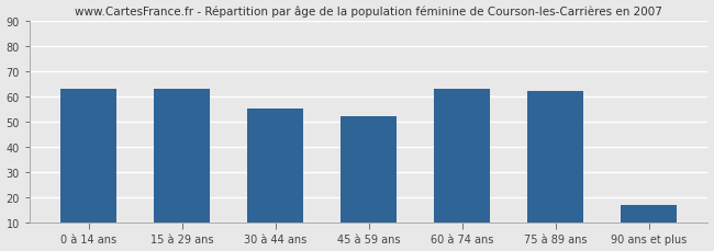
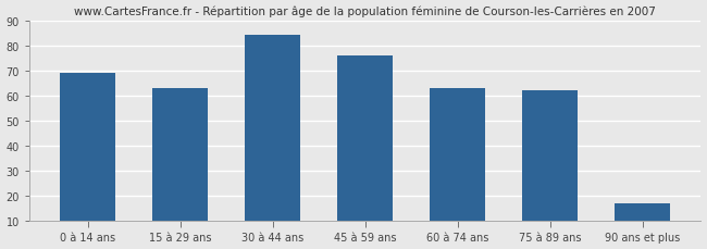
0 à 14 ans: 63 -> 69
30 à 44 ans: 55 -> 84
45 à 59 ans: 52 -> 76
